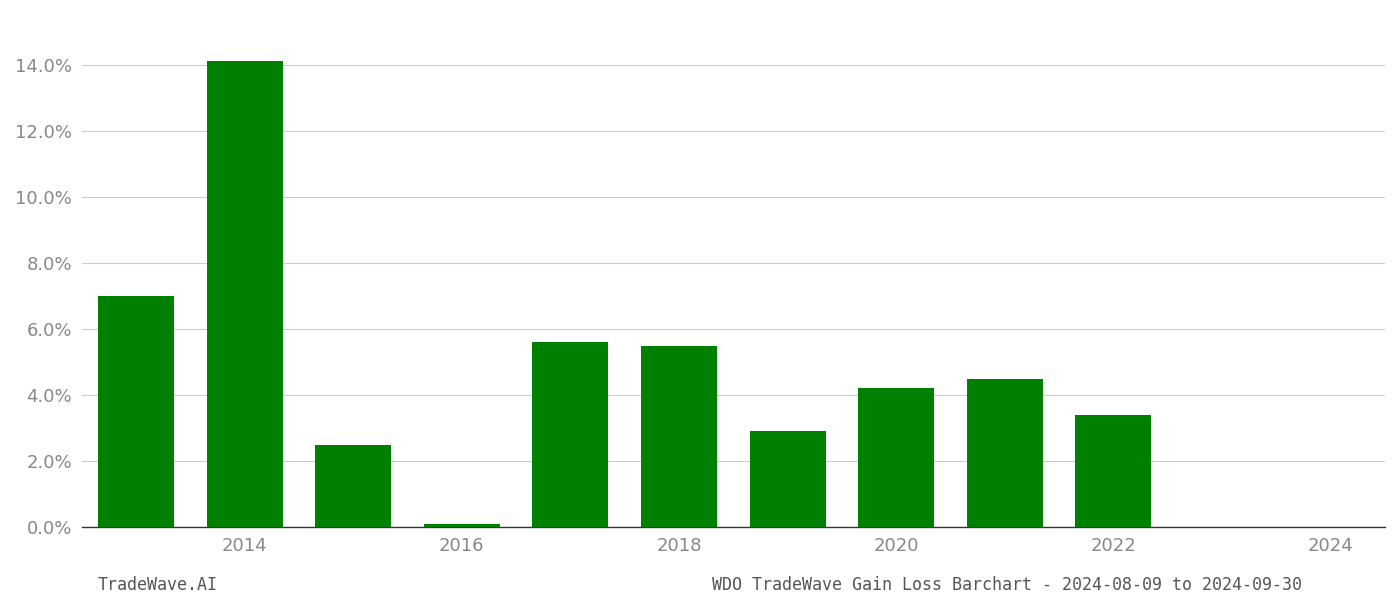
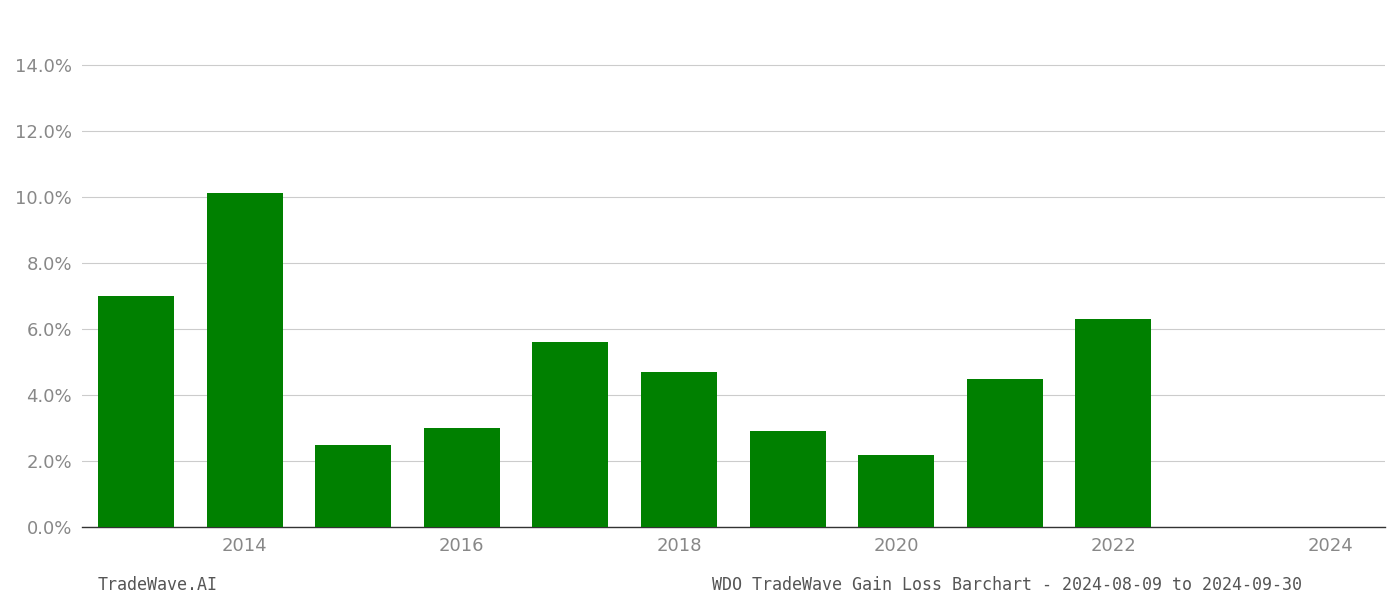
2014: 14.10% -> 10.10%
2016: 0.10% -> 3.00%
2018: 5.50% -> 4.70%
2020: 4.20% -> 2.20%
2022: 3.40% -> 6.30%
